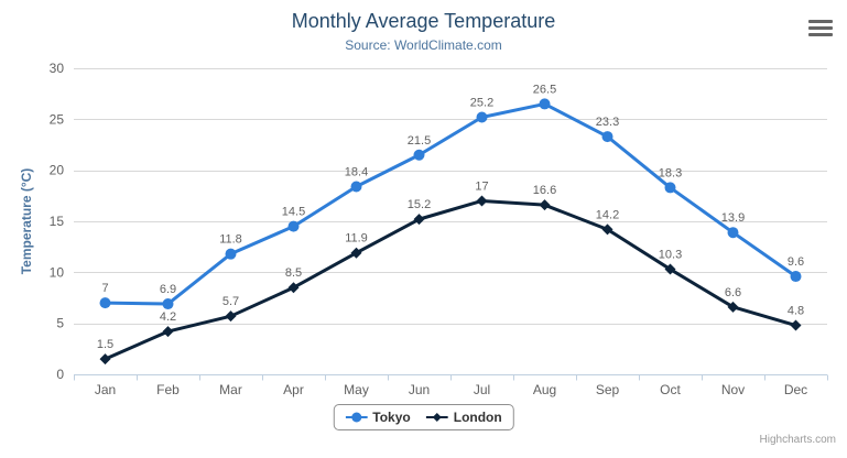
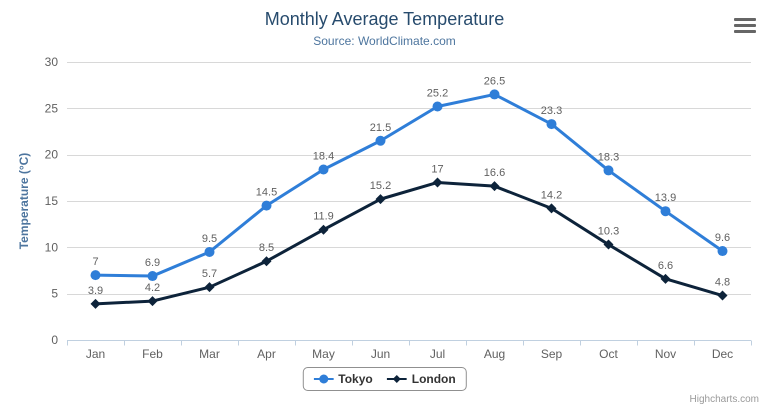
London/Jan: 1.5 -> 3.9
Tokyo/Mar: 11.8 -> 9.5
